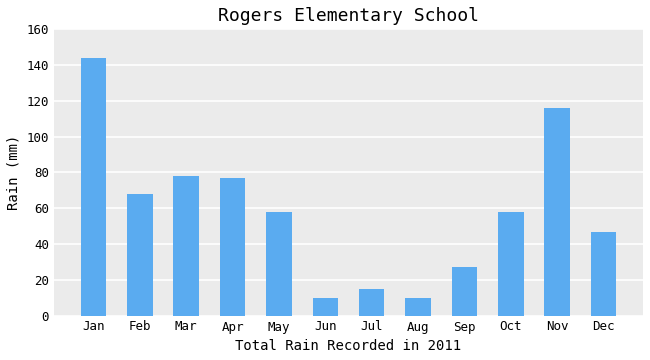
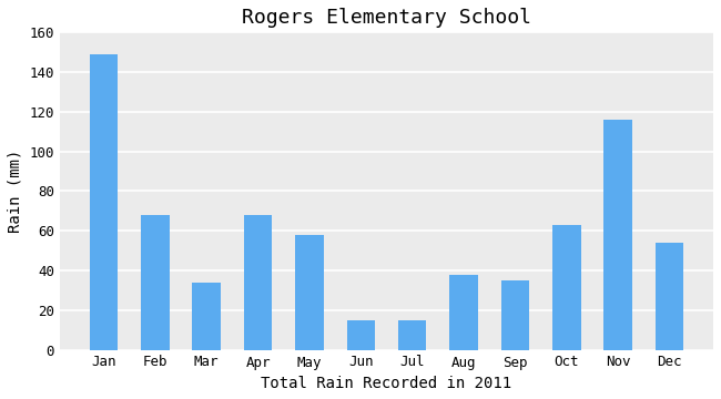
Jan: 144 -> 149
Mar: 78 -> 34
Apr: 77 -> 68
Jun: 10 -> 15
Aug: 10 -> 38
Sep: 27 -> 35
Oct: 58 -> 63
Dec: 47 -> 54
